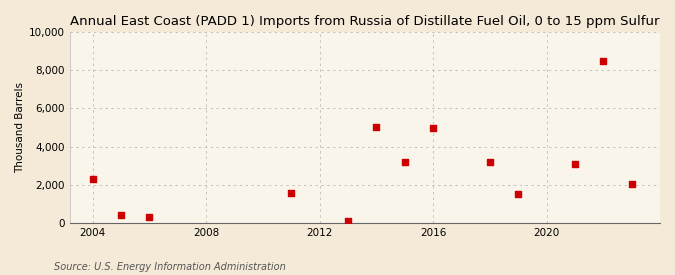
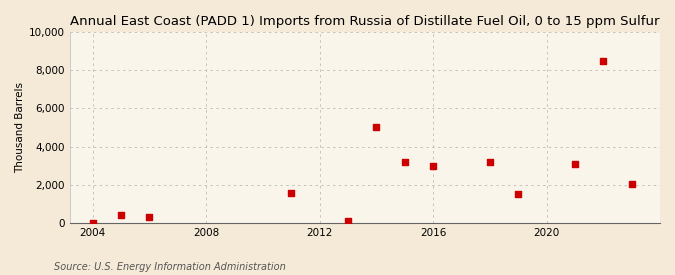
2004: 2,300 -> 0
2016: 5,000 -> 3,000
